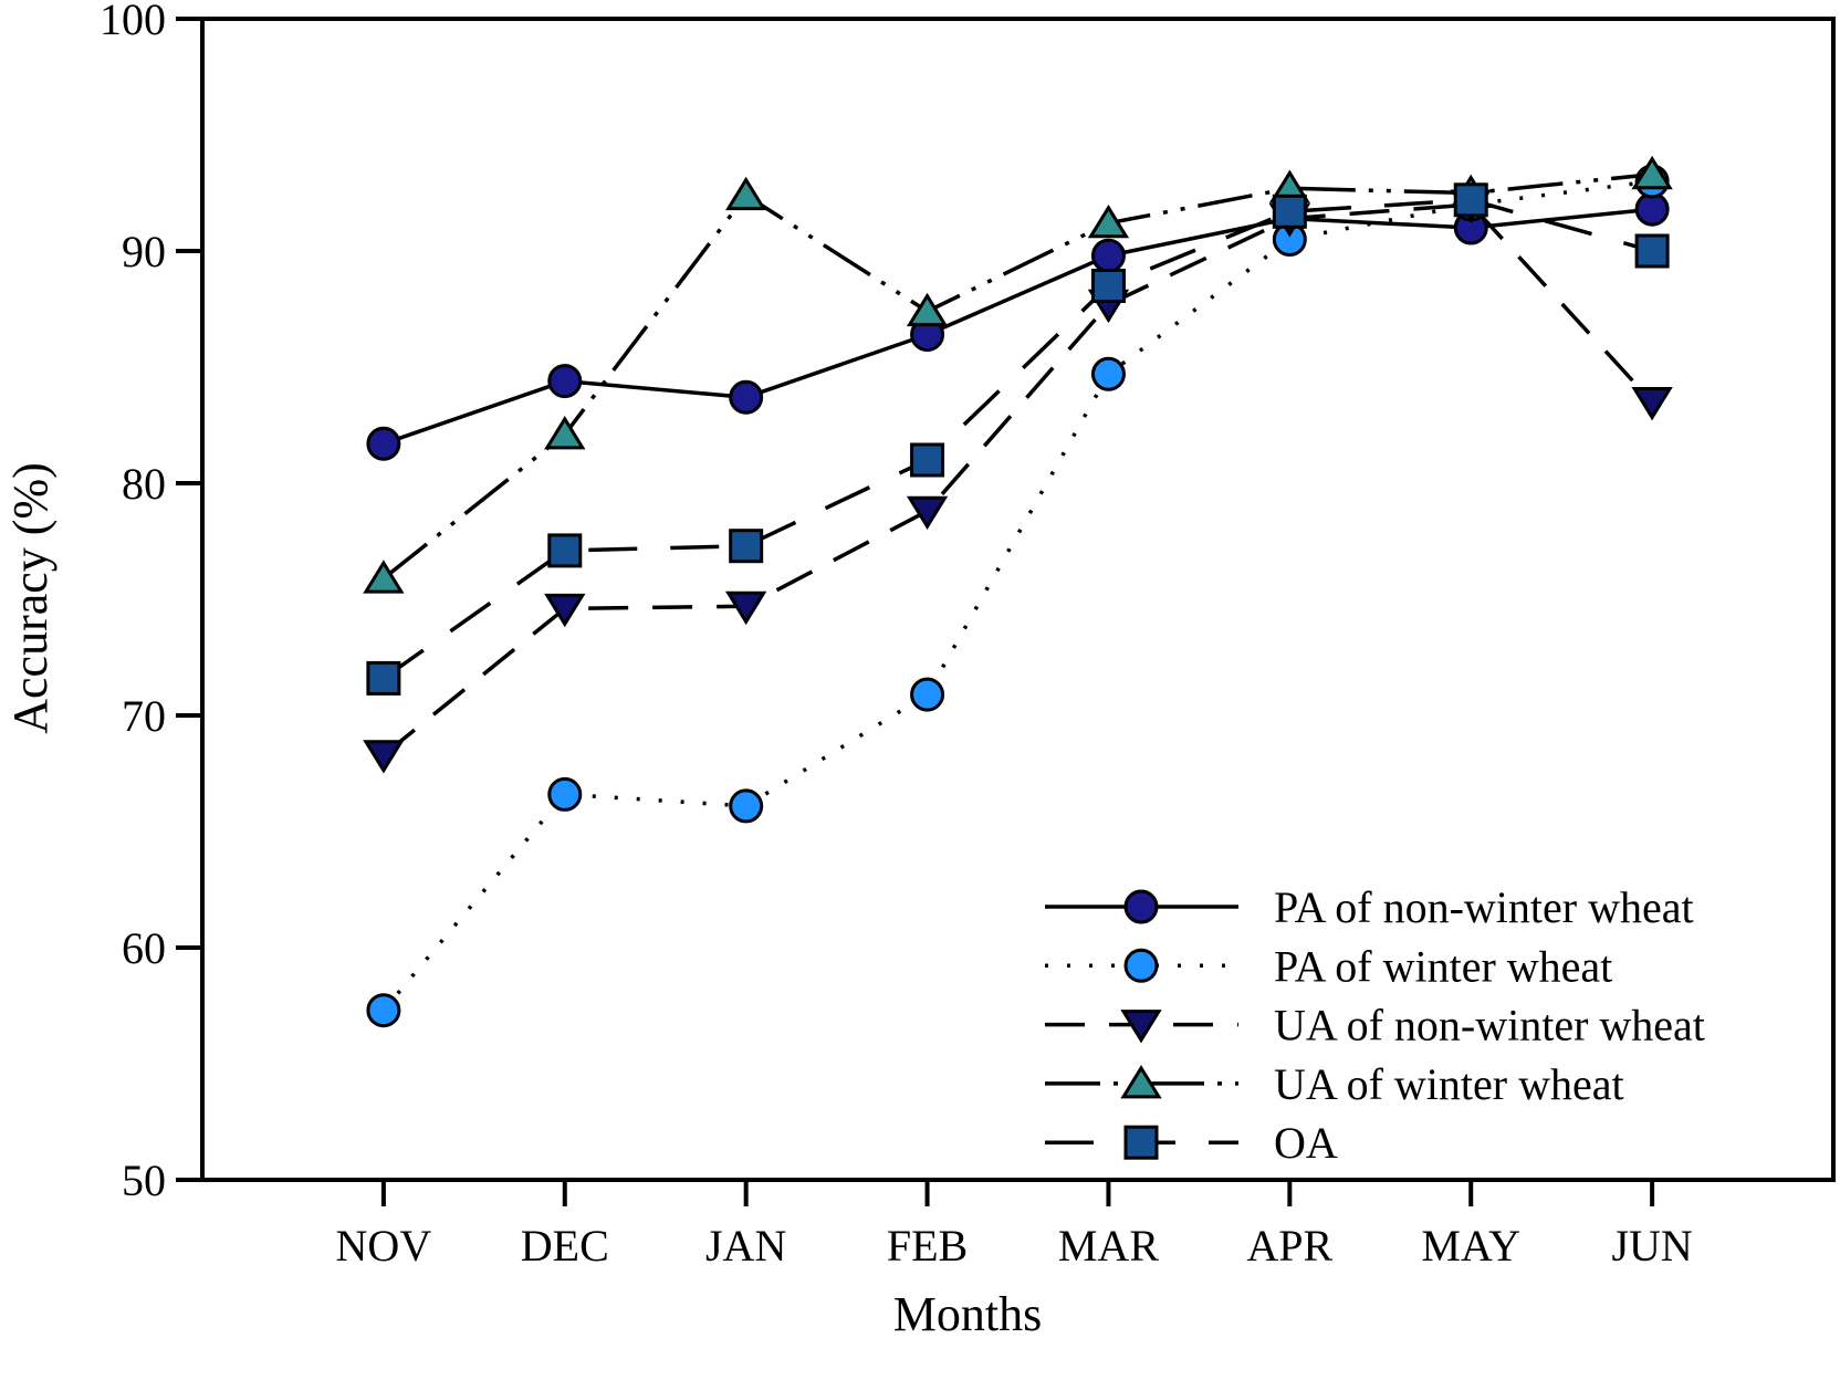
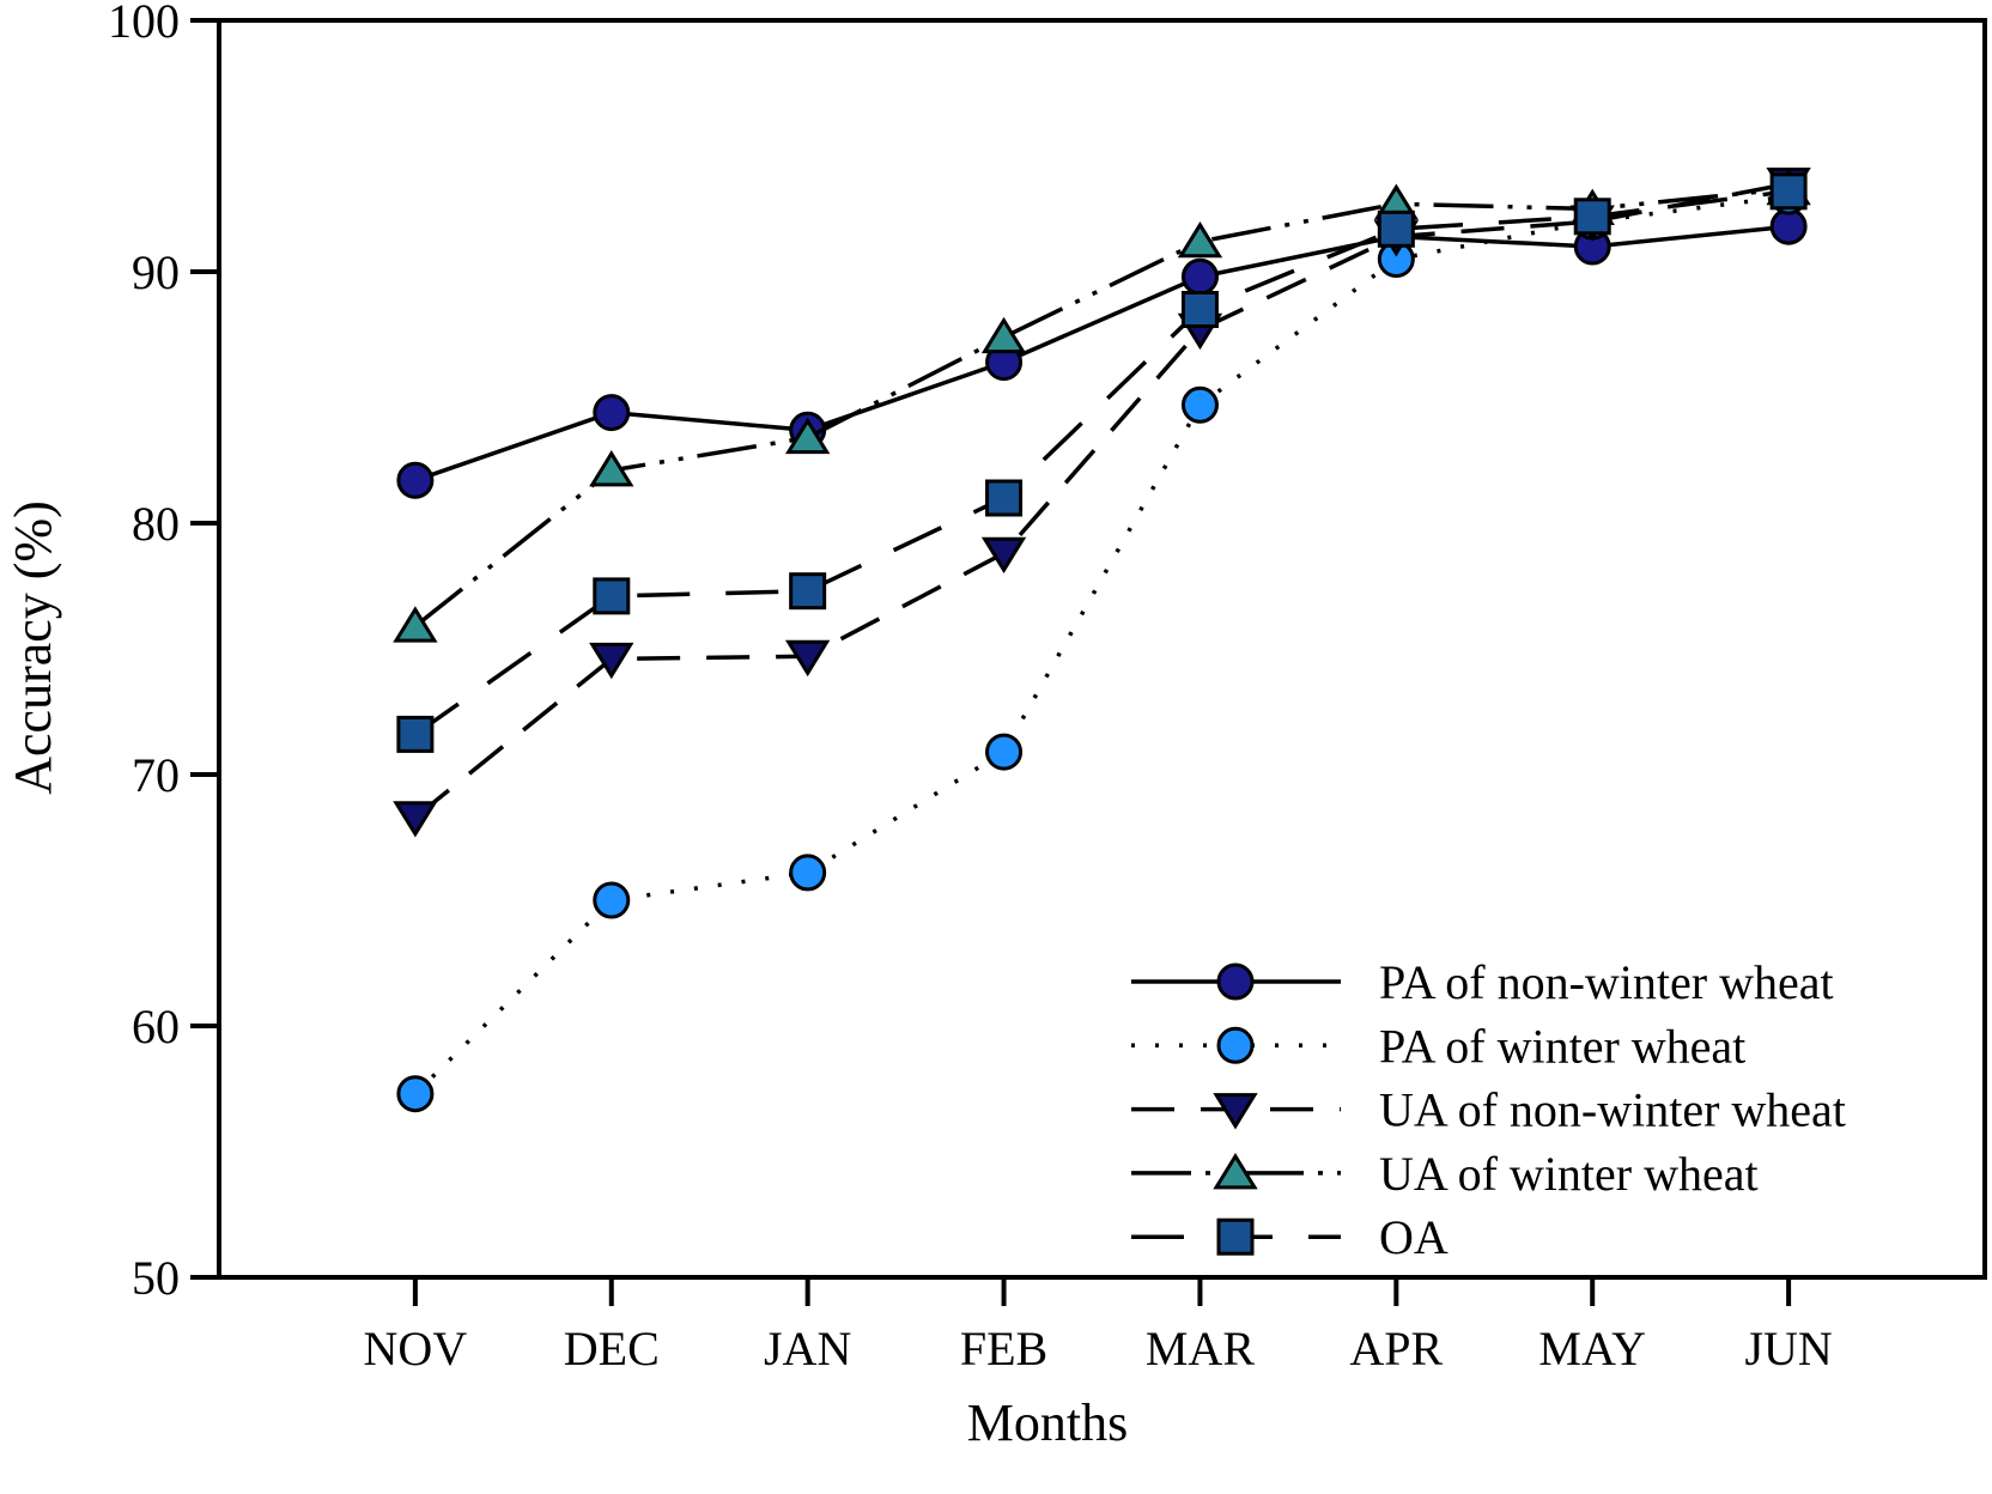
PA of winter wheat/DEC: 66.6 -> 65.0
UA of winter wheat/JAN: 92.4 -> 83.4
UA of non-winter wheat/JUN: 83.5 -> 93.5
OA/JUN: 90.0 -> 93.2
